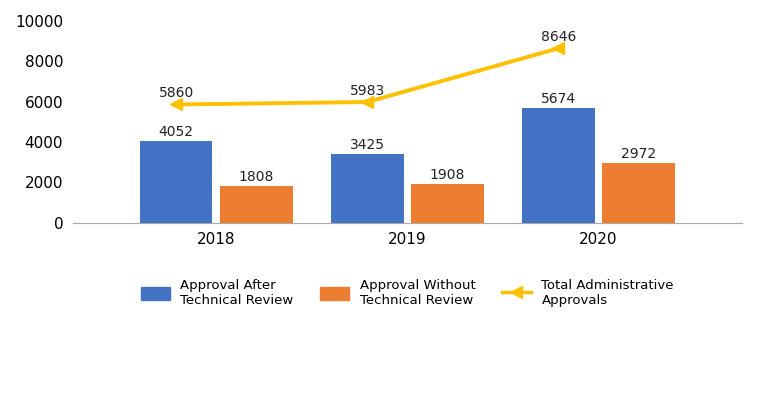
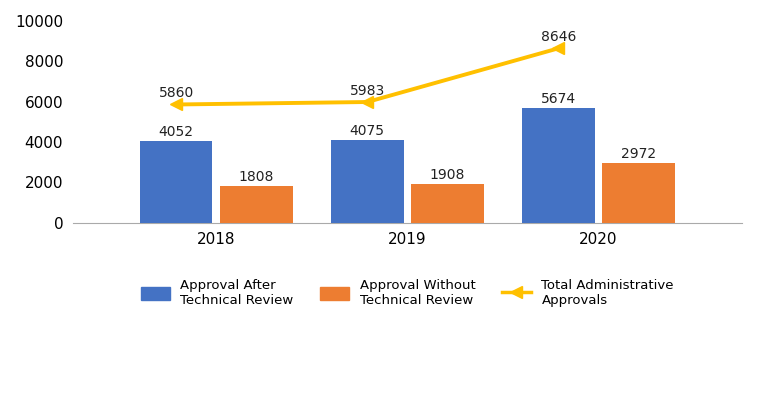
Approval After Technical Review/2019: 3425 -> 4075
